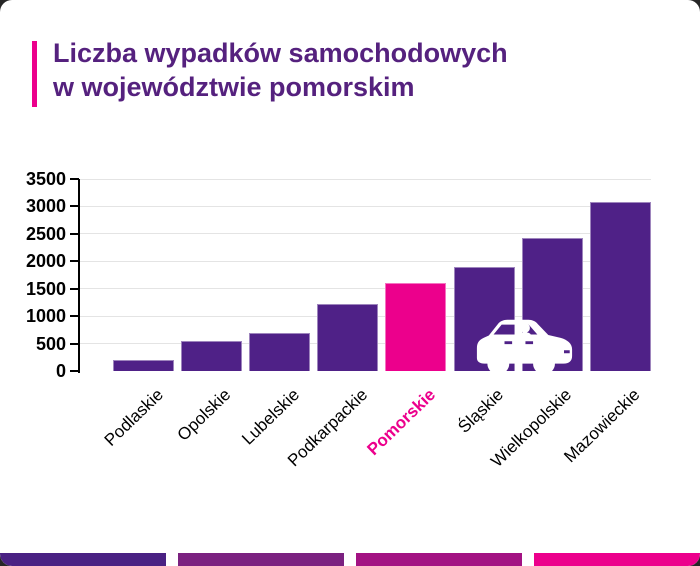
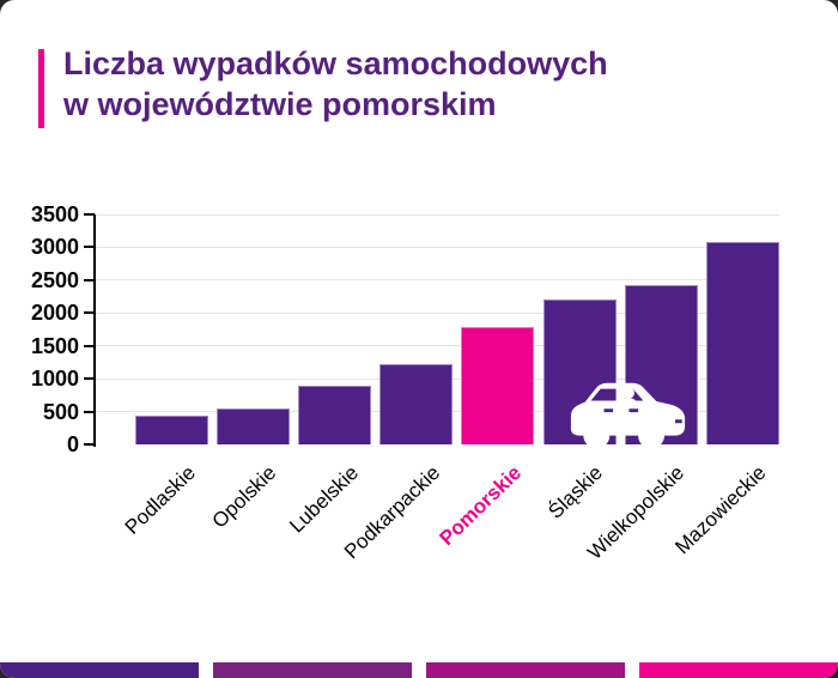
Podlaskie: 200 -> 400
Lubelskie: 700 -> 900
Pomorskie: 1600 -> 1800
Śląskie: 1900 -> 2200
